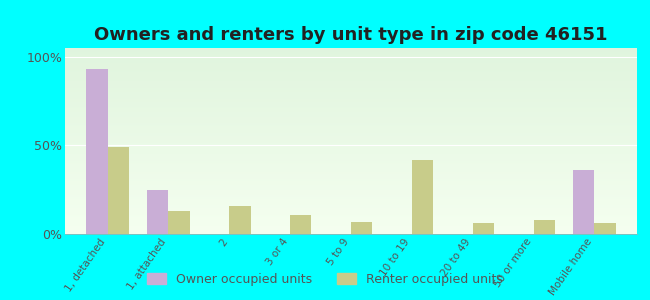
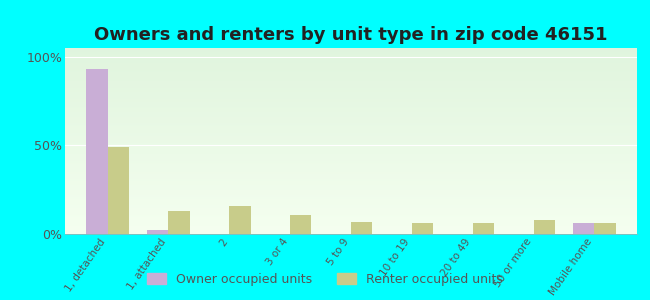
Owner occupied units/1, attached: 25% -> 2%
Renter occupied units/10 to 19: 42% -> 6%
Owner occupied units/Mobile home: 36% -> 6%
